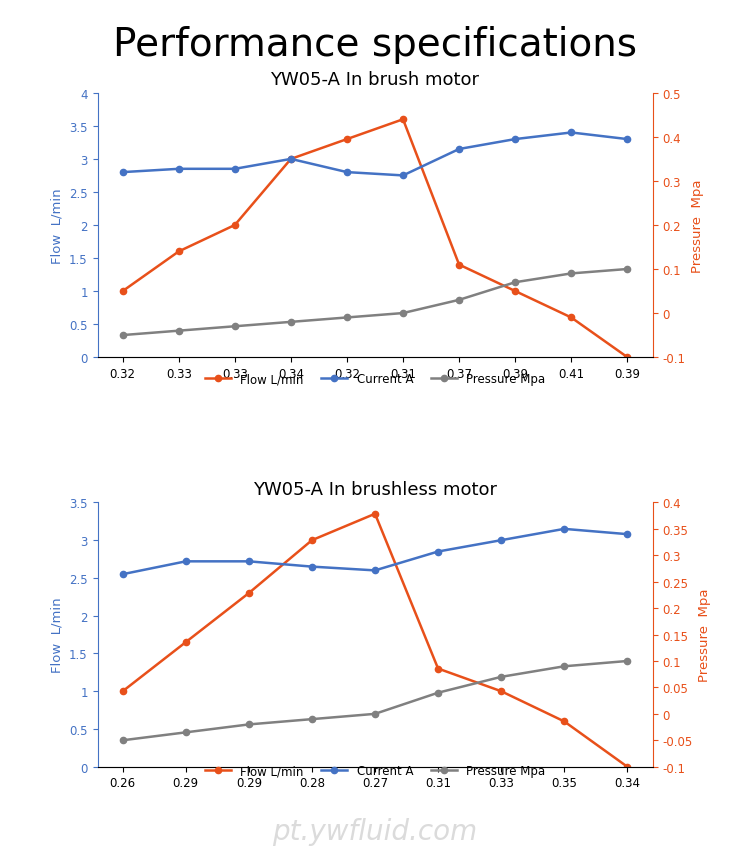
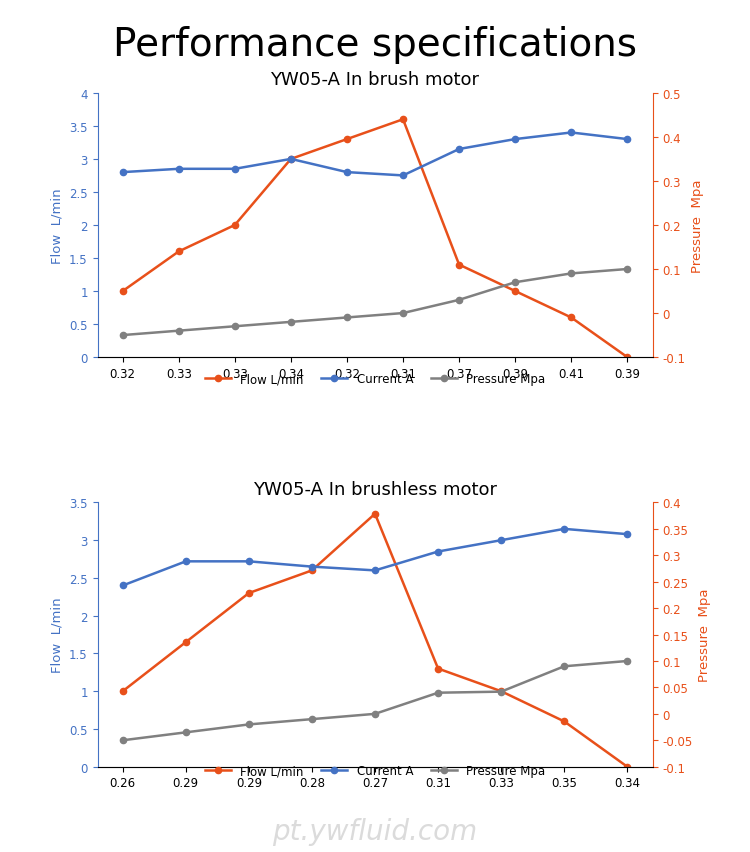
YW05-A In brushless motor/Current A/0.26: 2.55 -> 2.40
YW05-A In brushless motor/Flow L/min/0.28: 3.00 -> 2.60
YW05-A In brushless motor/Pressure Mpa/0.33: 0.070 -> 0.042
